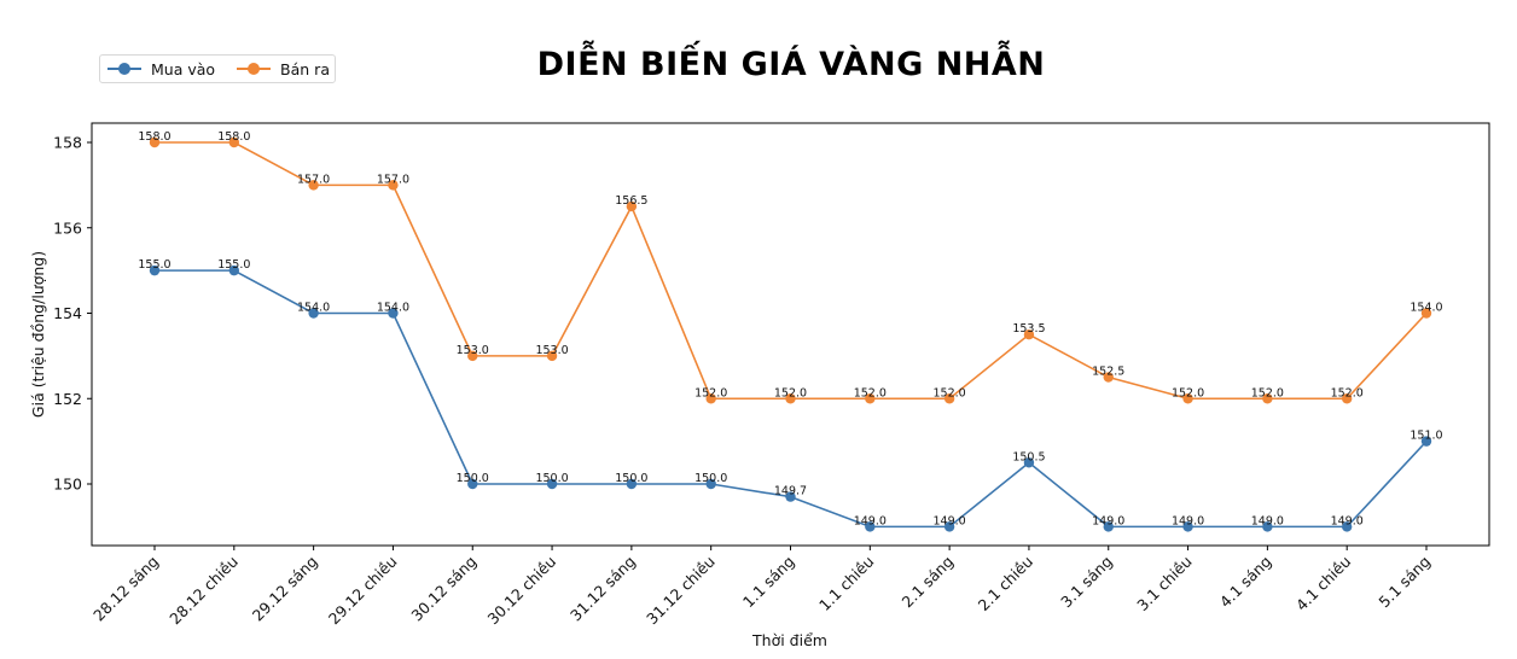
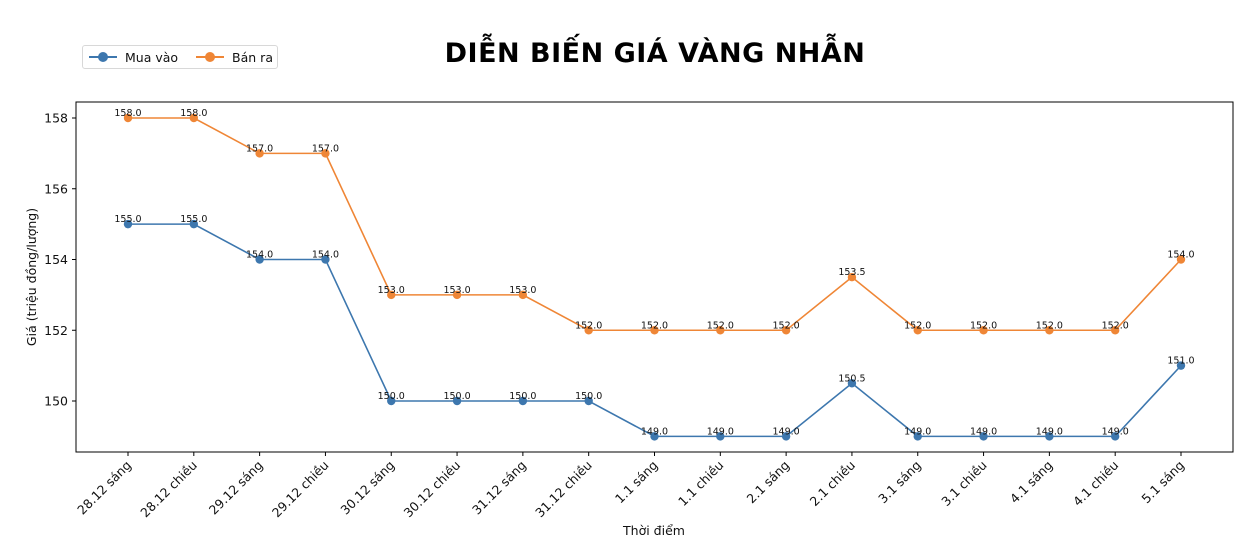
Bán ra/31.12 sáng: 156.5 -> 153.0
Mua vào/1.1 sáng: 149.7 -> 149.0
Bán ra/3.1 sáng: 152.5 -> 152.0
